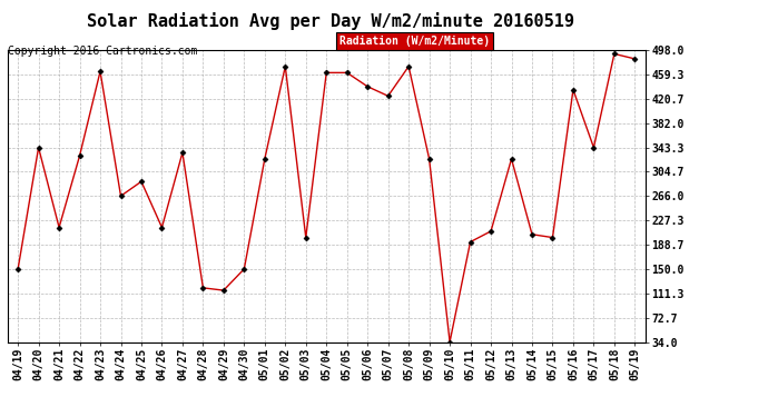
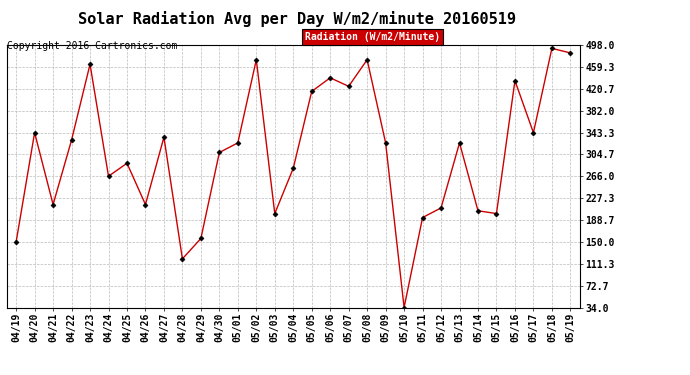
04/29: 116 -> 156
04/30: 150 -> 308
05/04: 462 -> 280
05/05: 462 -> 416
